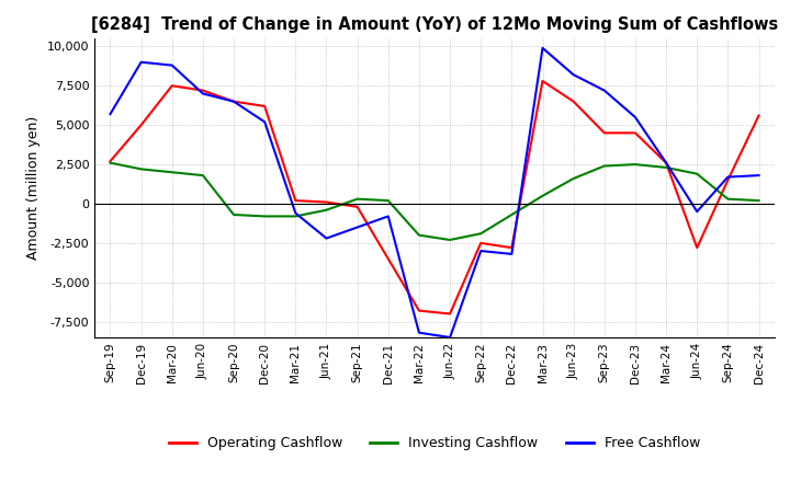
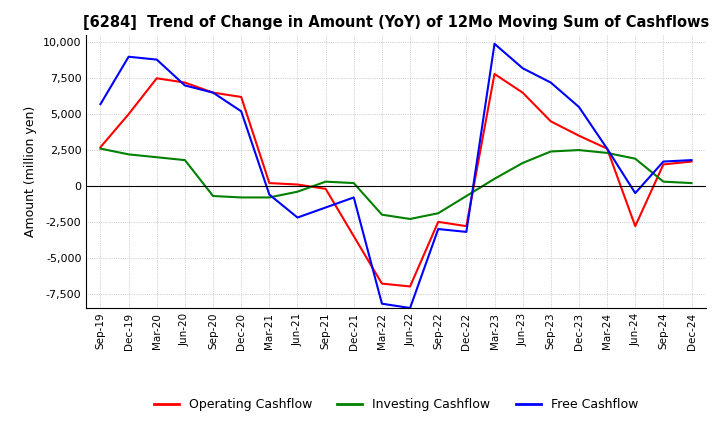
Operating Cashflow/Dec-23: 4,500 -> 3,500
Operating Cashflow/Dec-24: 5,600 -> 1,700
